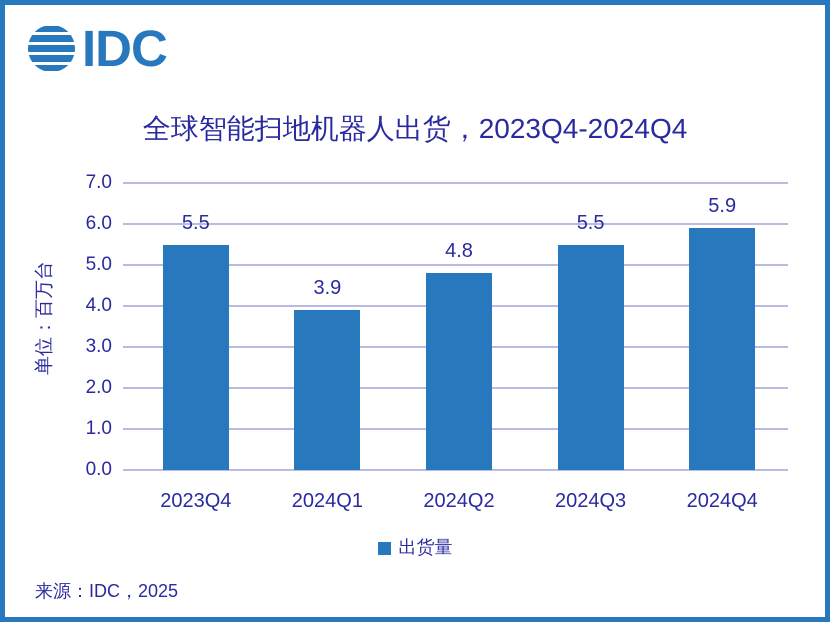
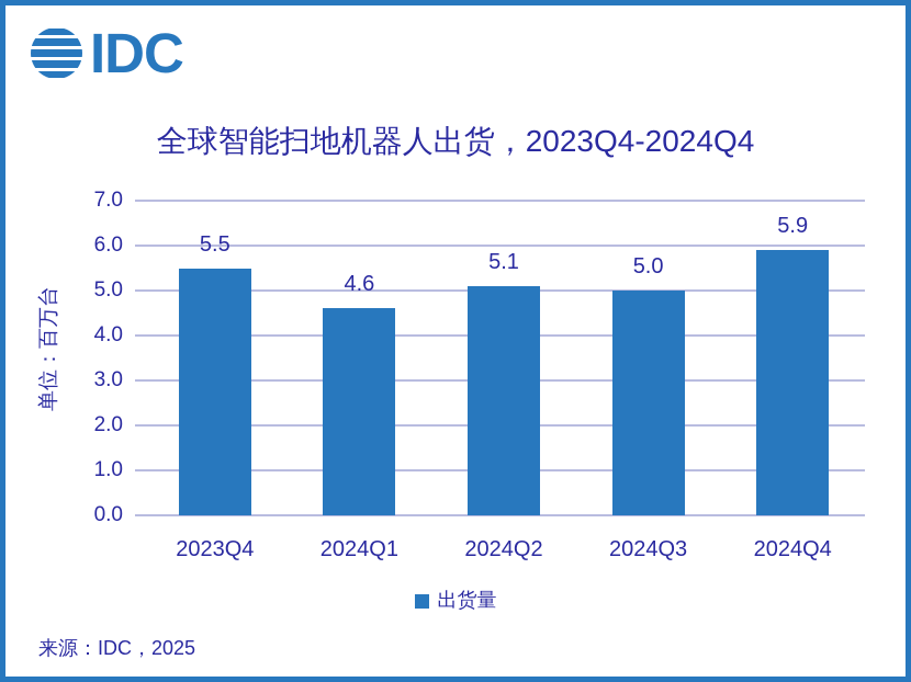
2024Q1: 3.9 -> 4.6
2024Q2: 4.8 -> 5.1
2024Q3: 5.5 -> 5.0
